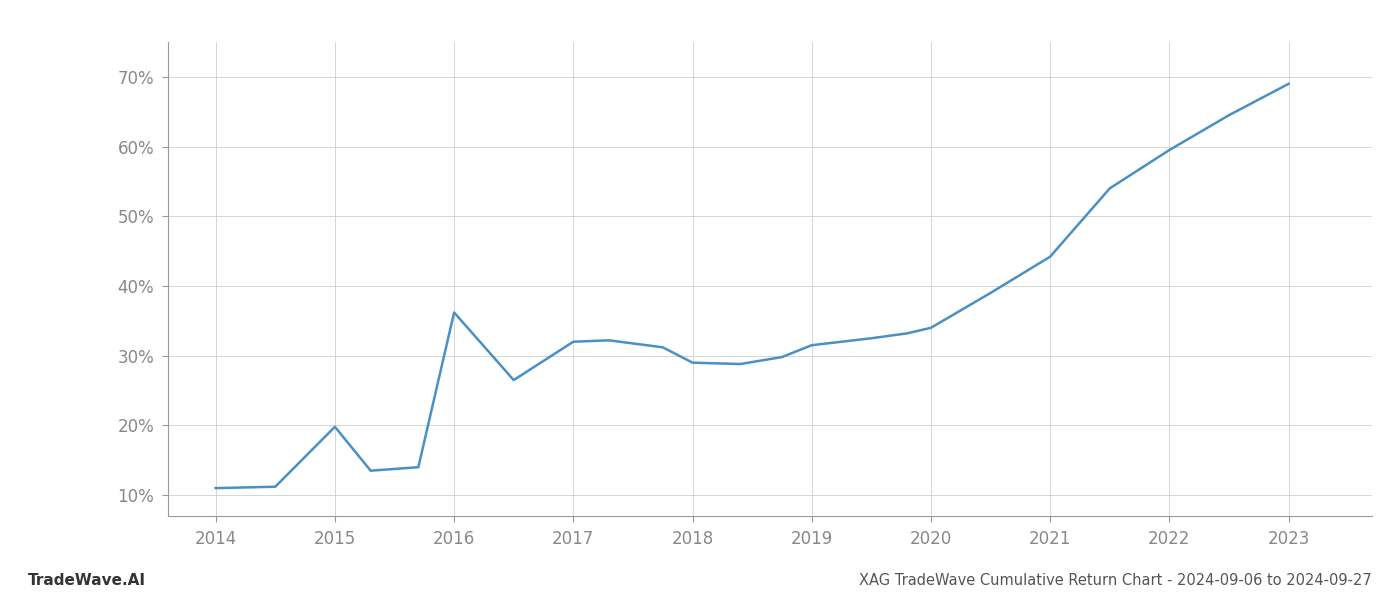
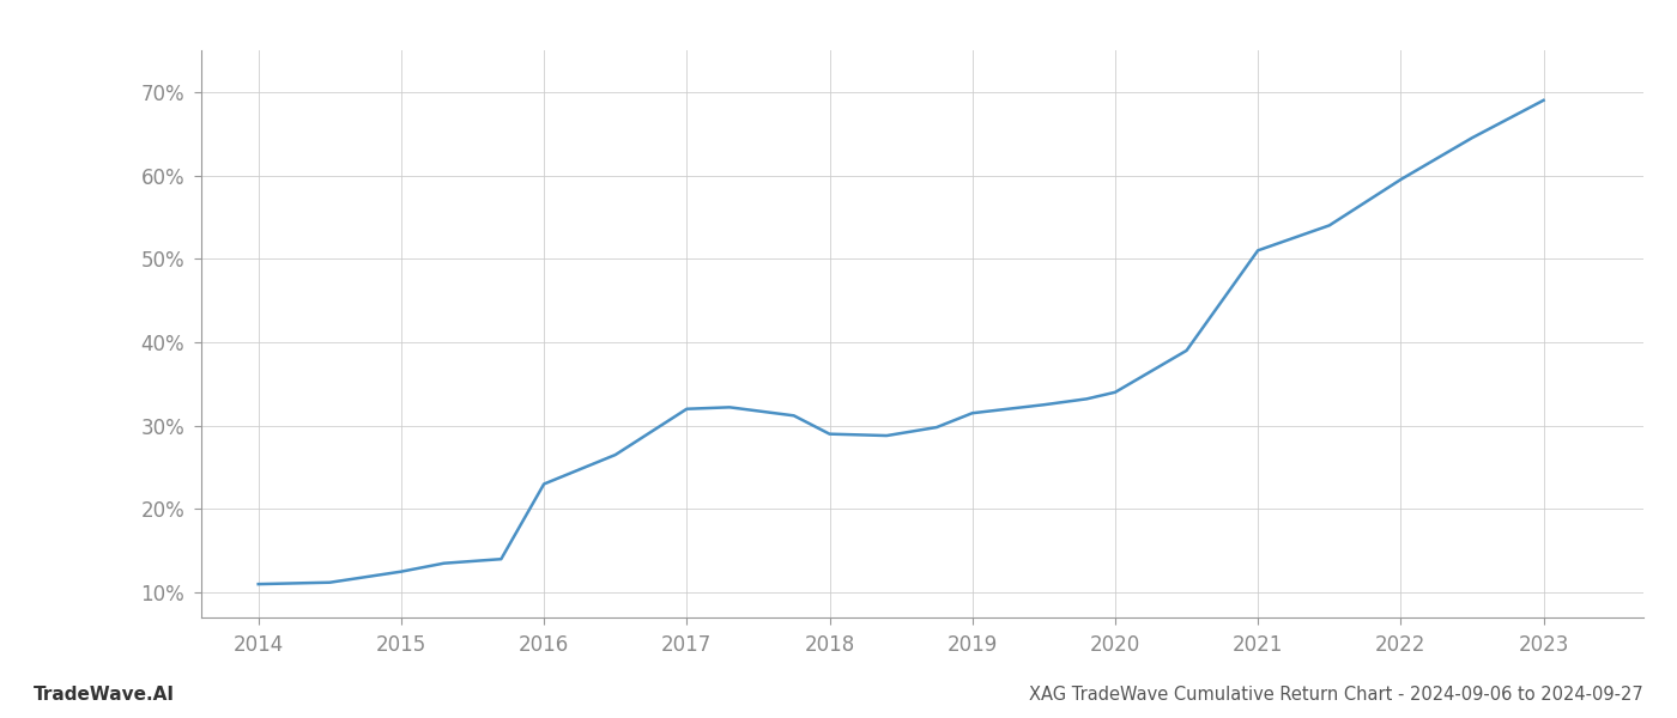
2015: 19.8% -> 12.5%
2016: 36.2% -> 23.0%
2021: 44.2% -> 51.0%
